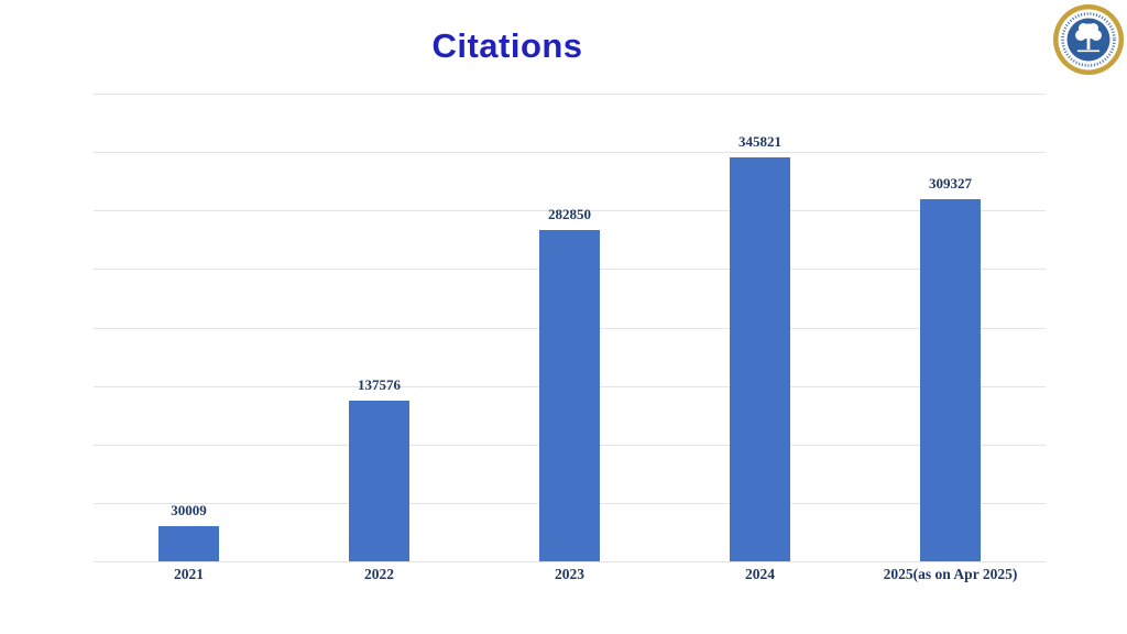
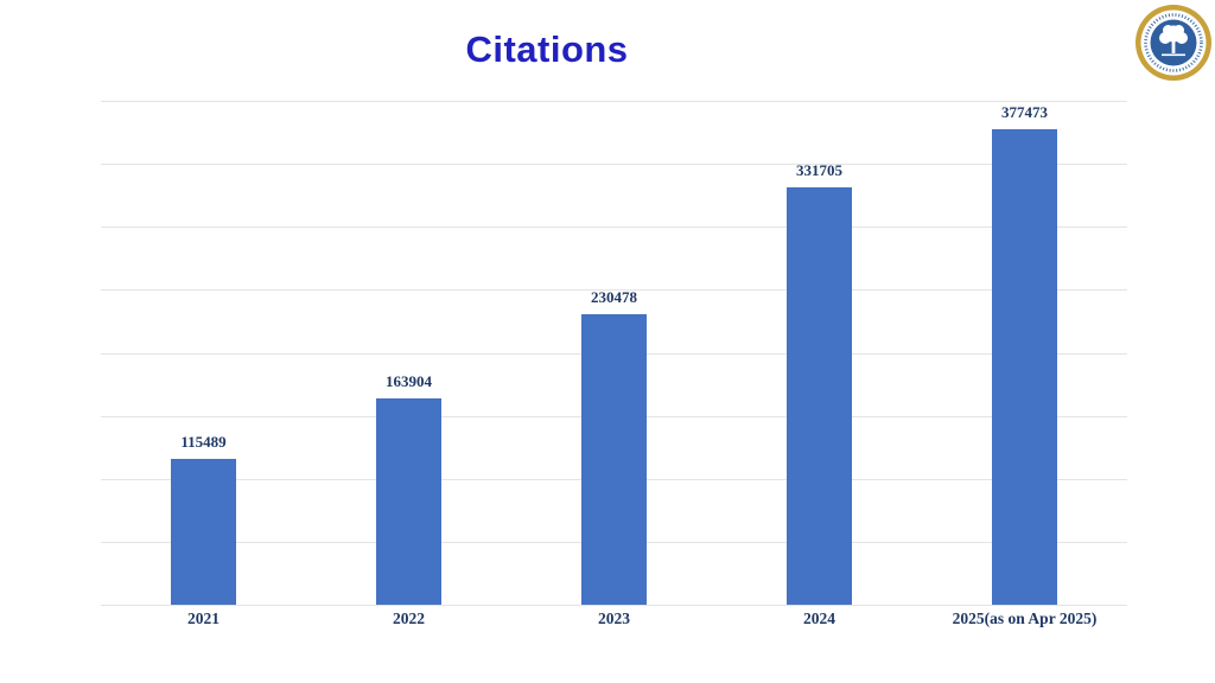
2021: 30009 -> 115489
2022: 137576 -> 163904
2023: 282850 -> 230478
2024: 345821 -> 331705
2025(as on Apr 2025): 309327 -> 377473
